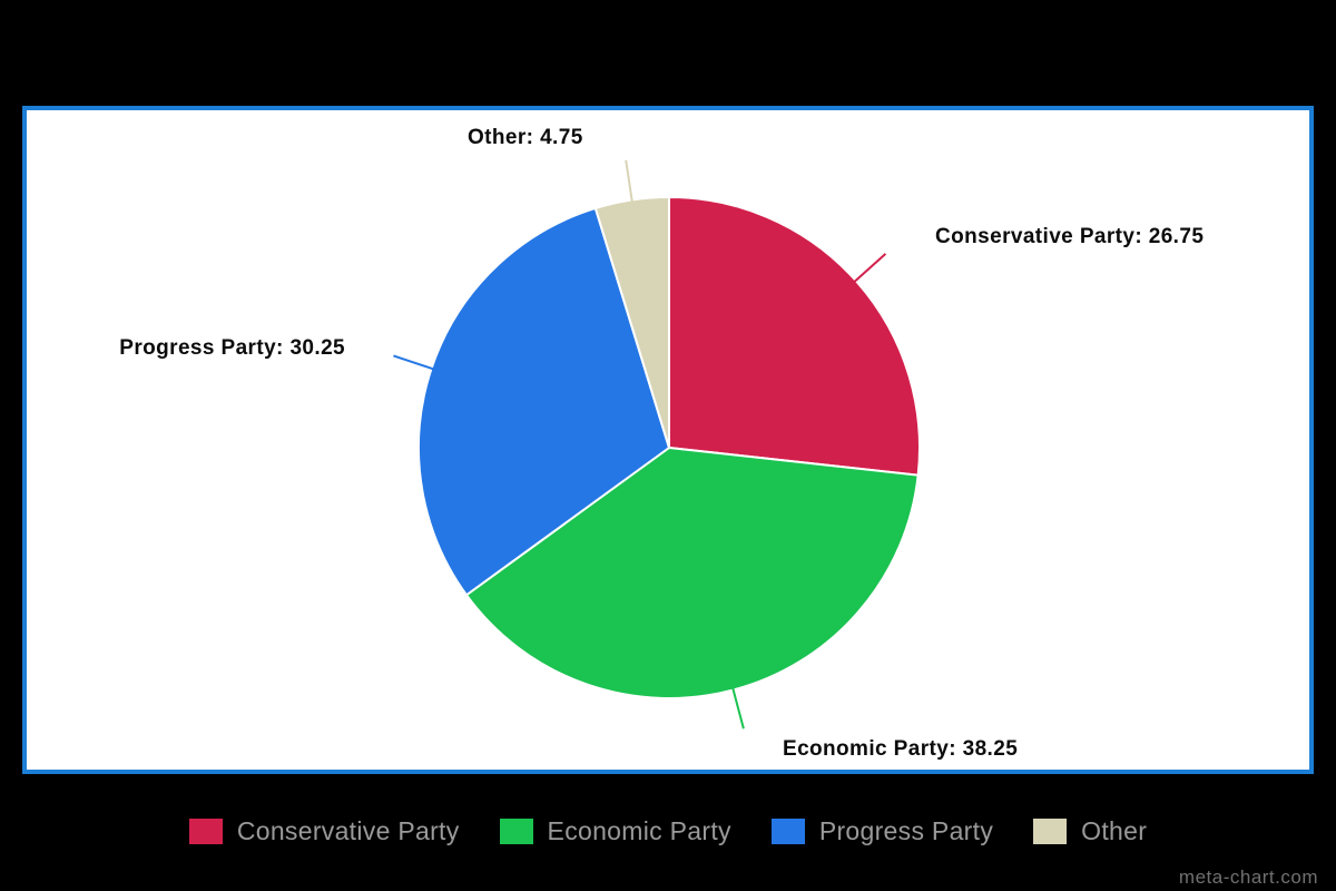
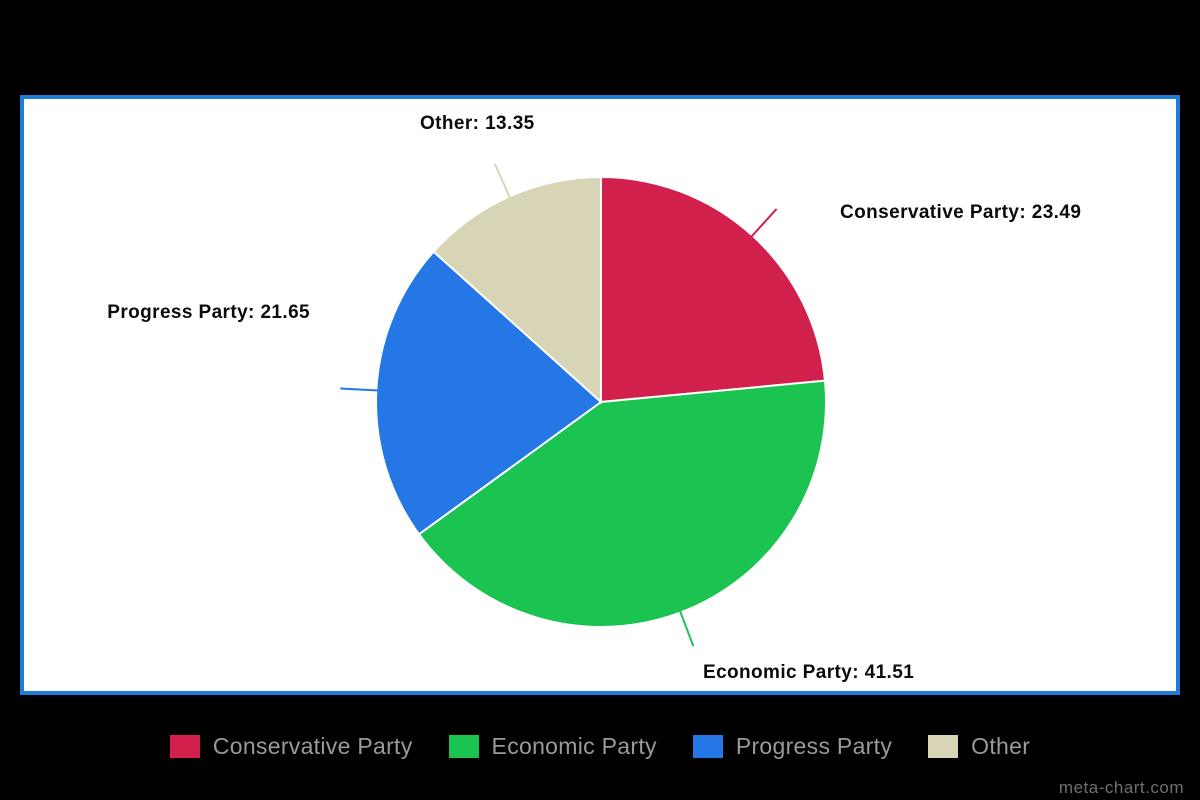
Conservative Party: 26.75 -> 23.49
Economic Party: 38.25 -> 41.51
Progress Party: 30.25 -> 21.65
Other: 4.75 -> 13.35
